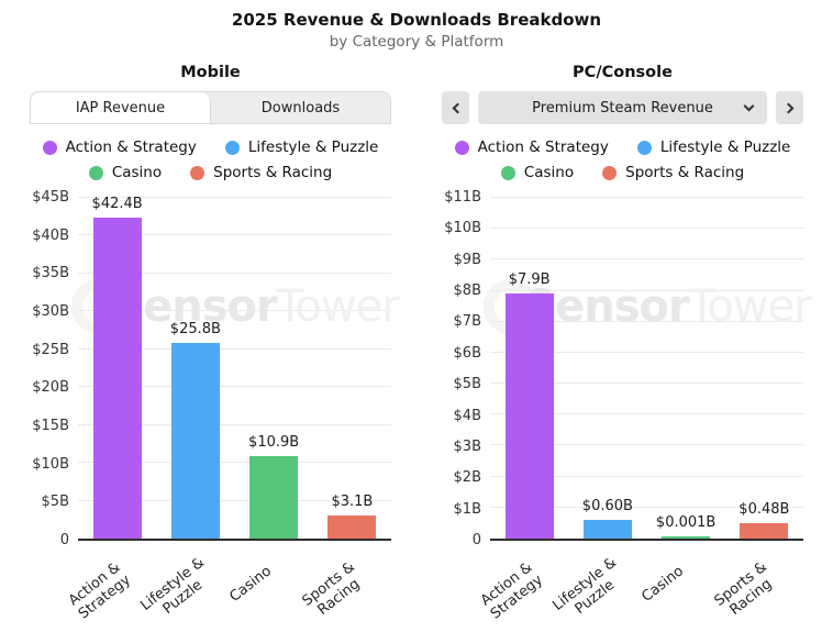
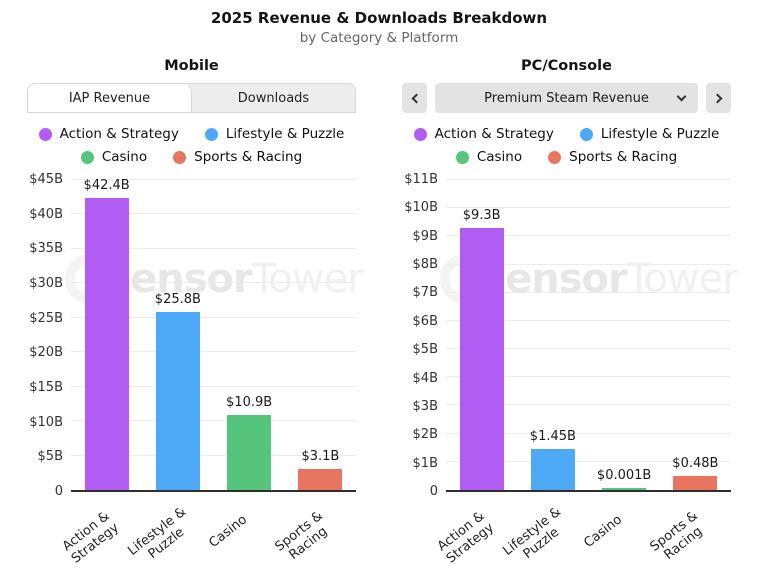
PC/Console Premium Steam Revenue/Action & Strategy: $7.9B -> $9.3B
PC/Console Premium Steam Revenue/Lifestyle & Puzzle: $0.60B -> $1.45B
